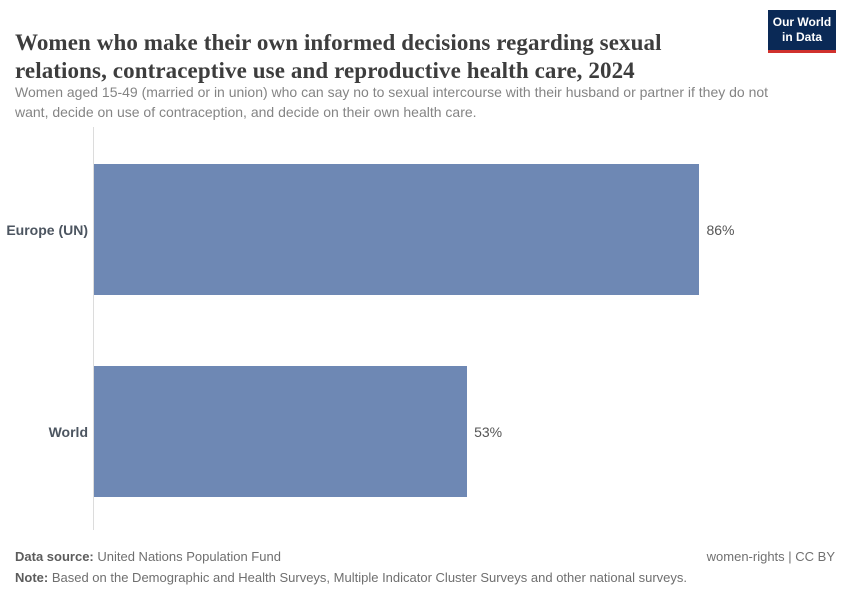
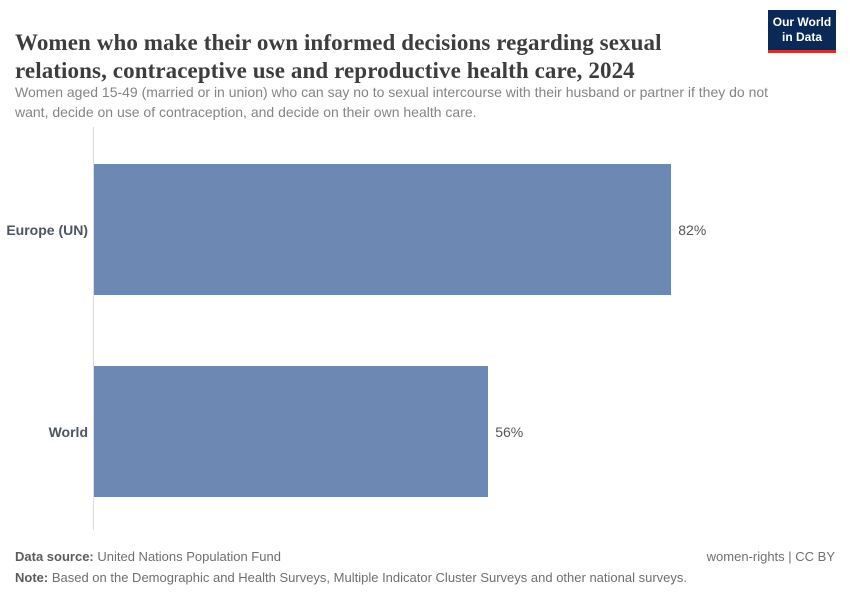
Europe (UN): 86% -> 82%
World: 53% -> 56%
